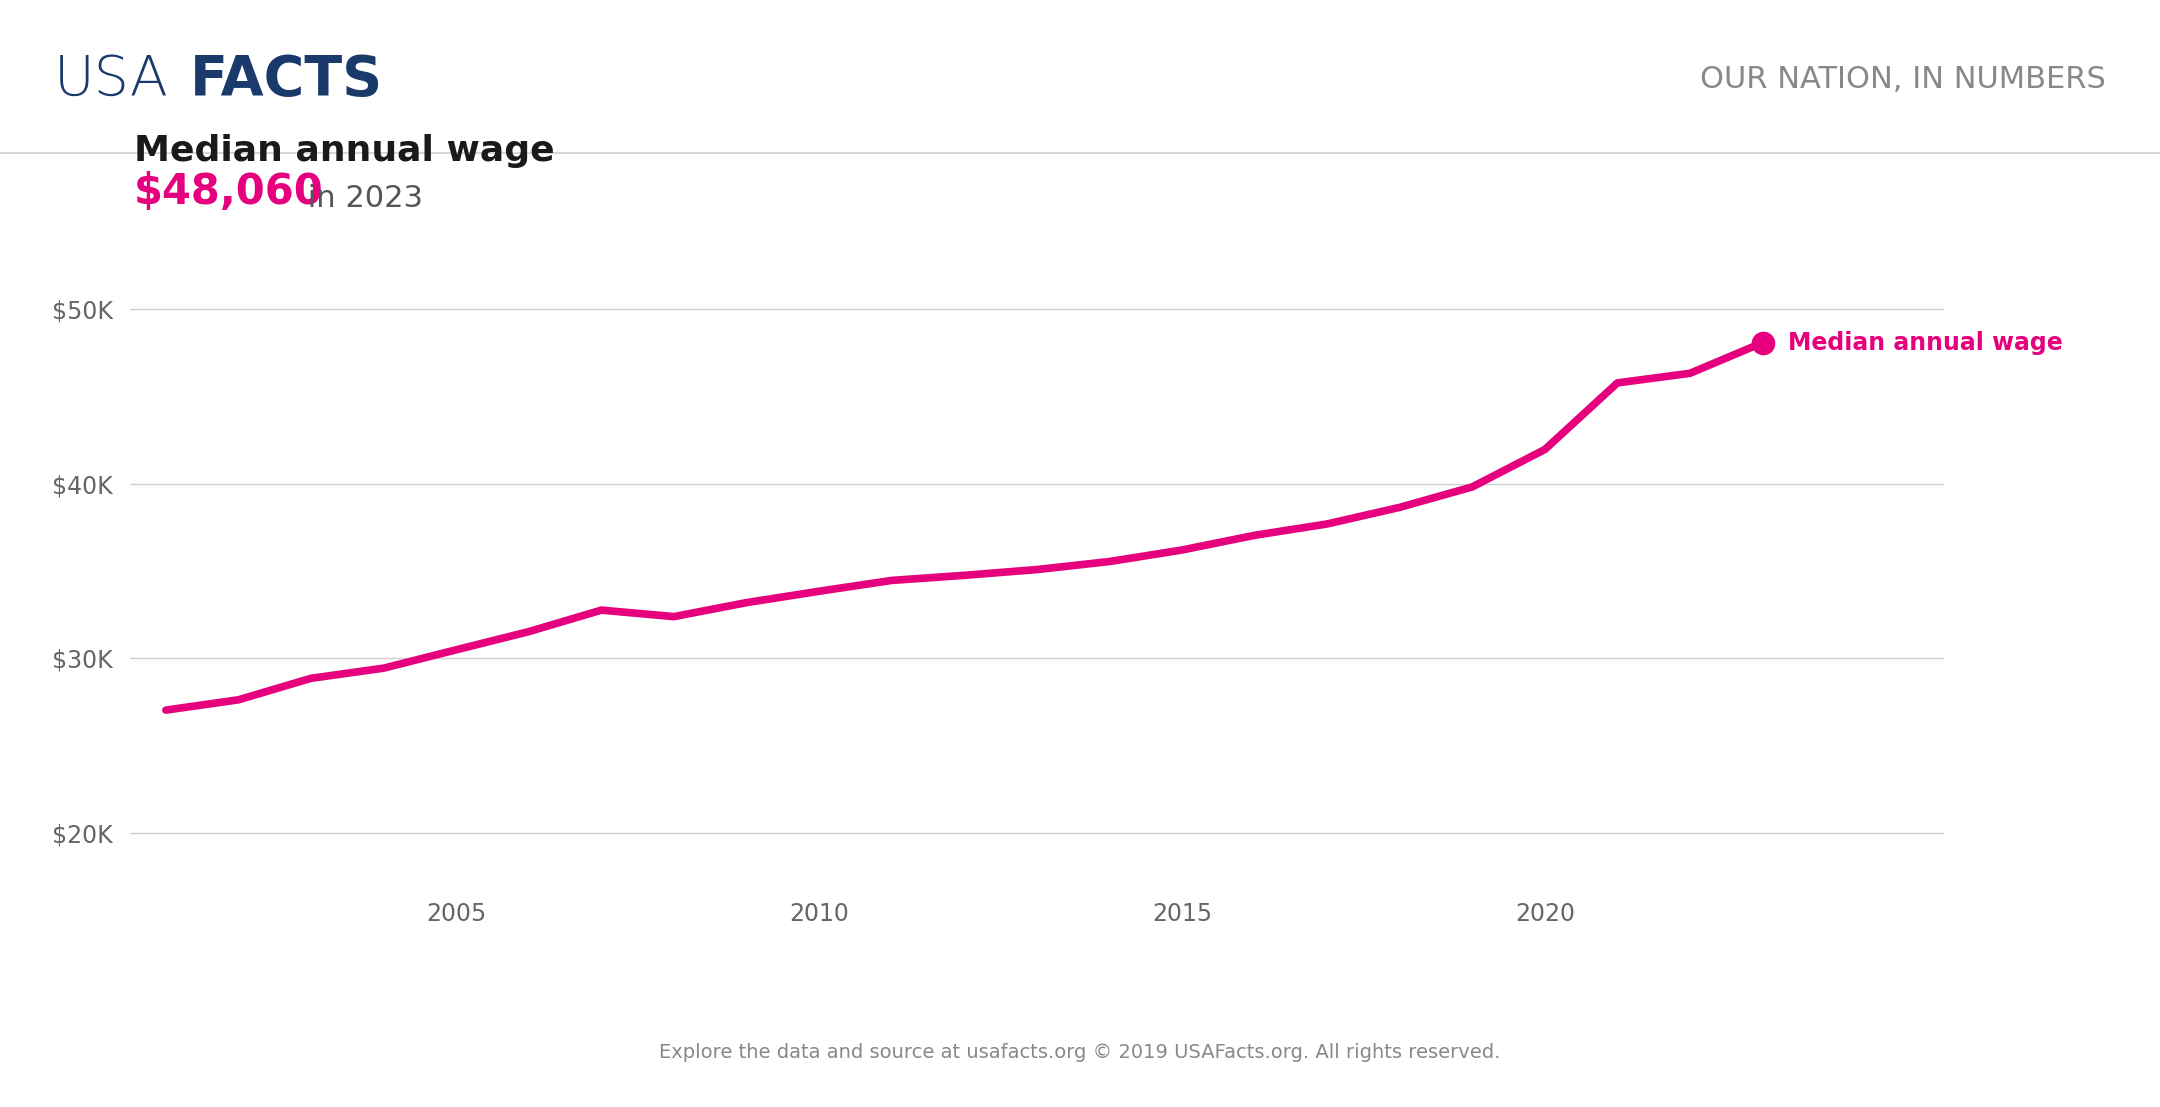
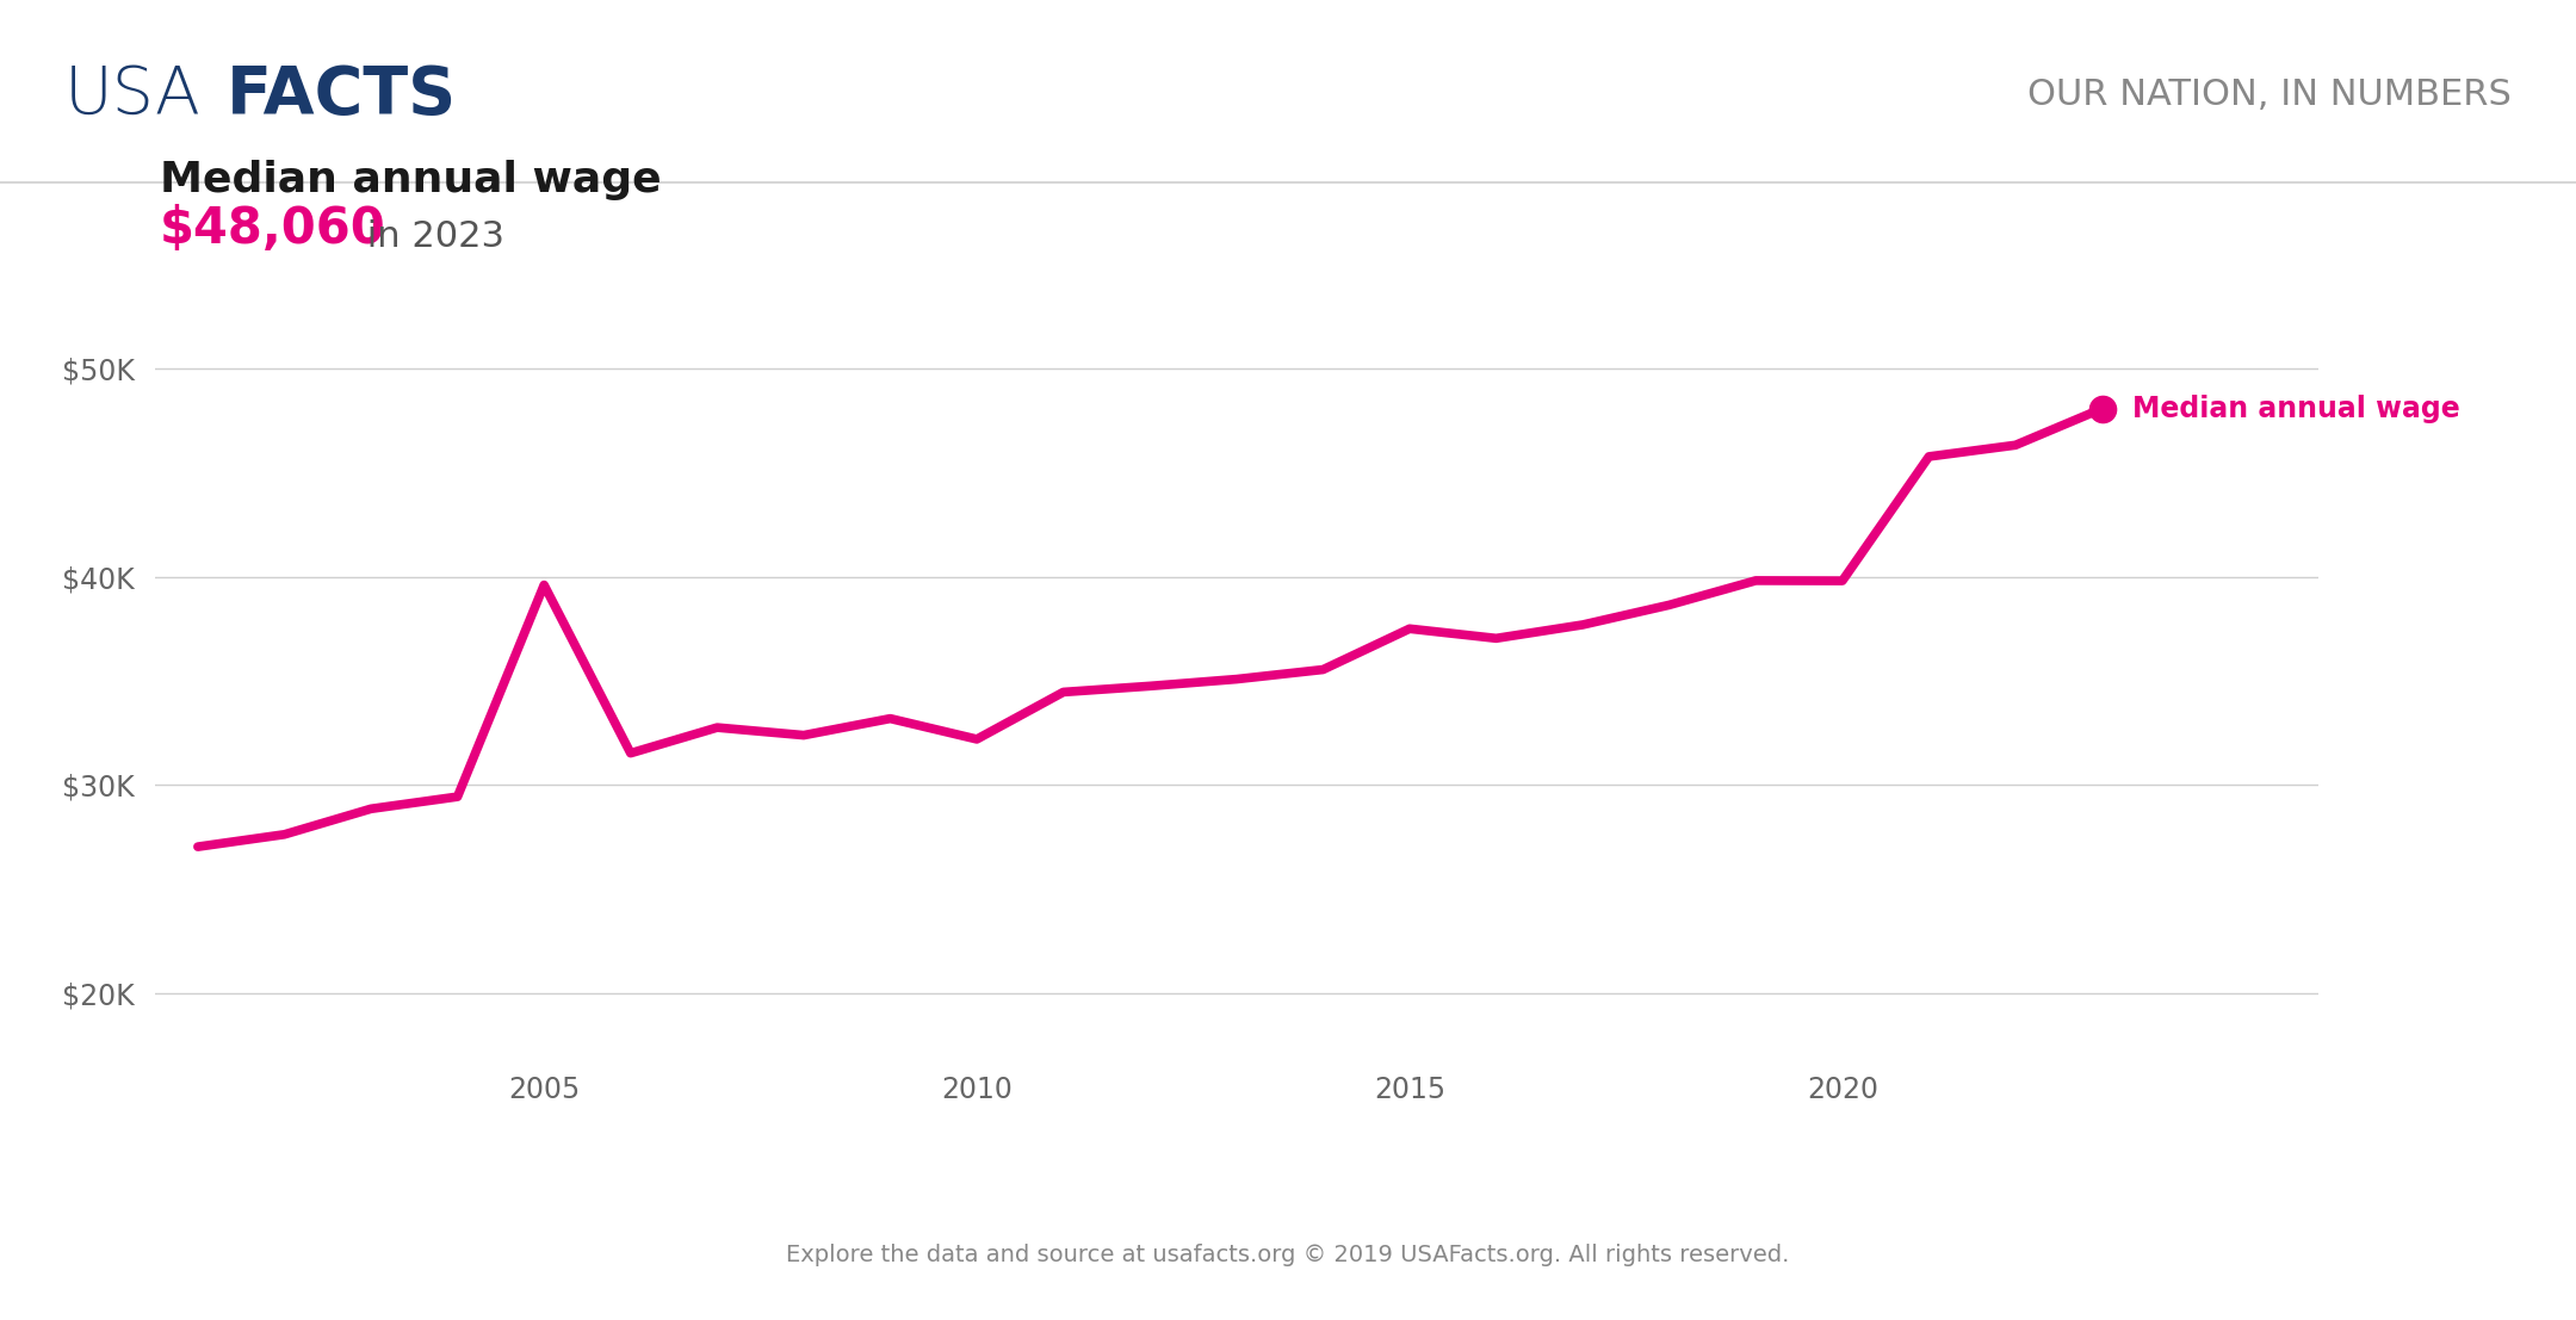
2005: $30.5K -> $39.6K
2010: $33.8K -> $32.2K
2015: $36.2K -> $37.5K
2020: $42.0K -> $39.8K
